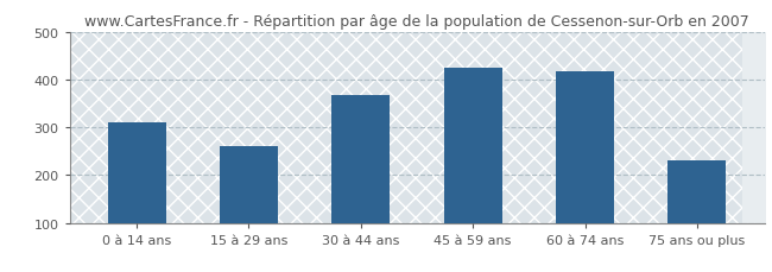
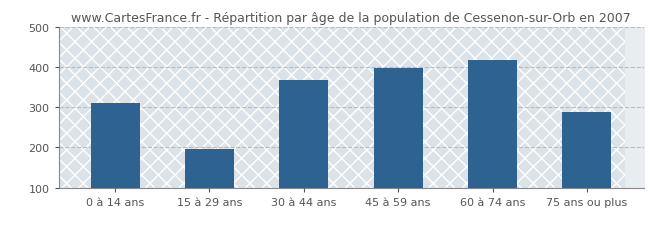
15 à 29 ans: 260 -> 195
45 à 59 ans: 425 -> 397
75 ans ou plus: 230 -> 288
